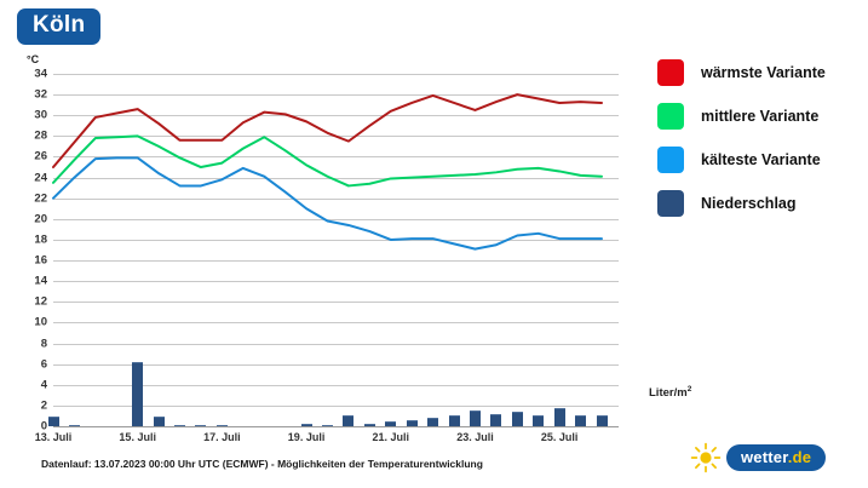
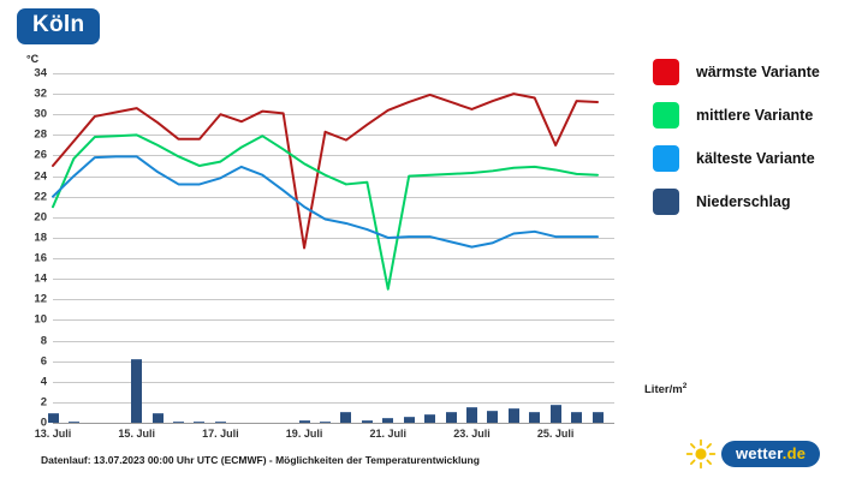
mittlere Variante/13. Juli: 24 -> 21
wärmste Variante/17. Juli: 28 -> 30
wärmste Variante/19. Juli: 29 -> 17
mittlere Variante/21. Juli: 24 -> 13
wärmste Variante/25. Juli: 31 -> 27
